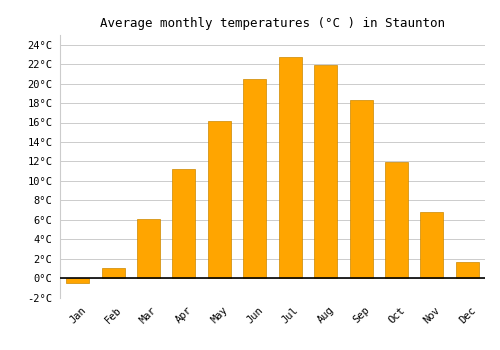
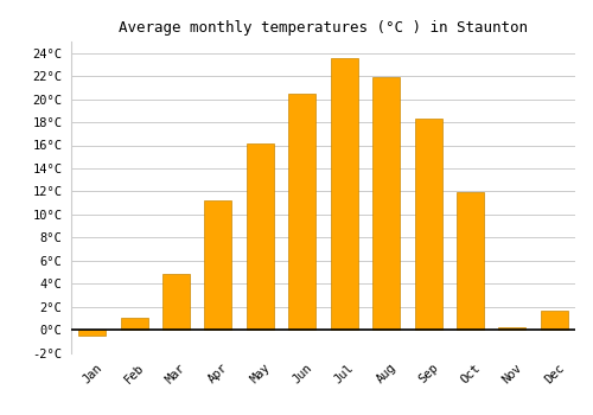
Mar: 6.1°C -> 4.8°C
Jul: 22.7°C -> 23.6°C
Nov: 6.8°C -> 0.2°C
